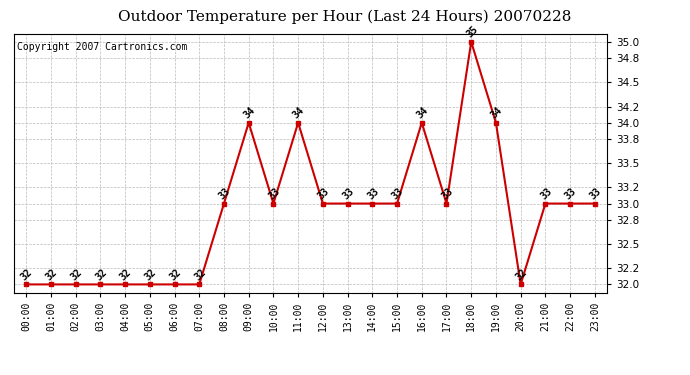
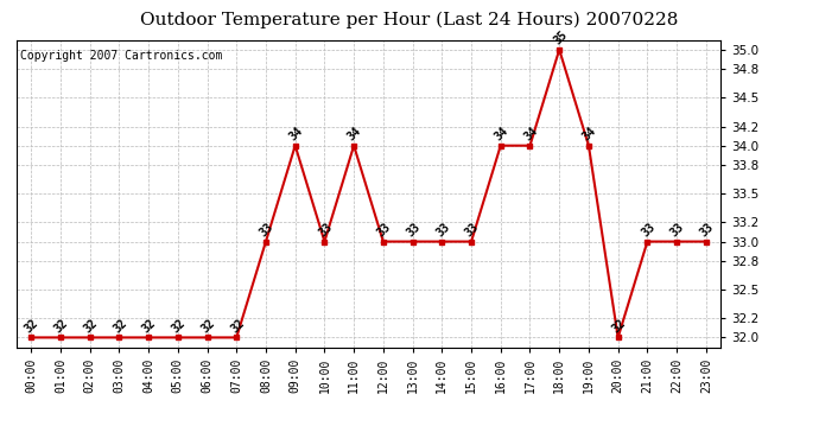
17:00: 33 -> 34
